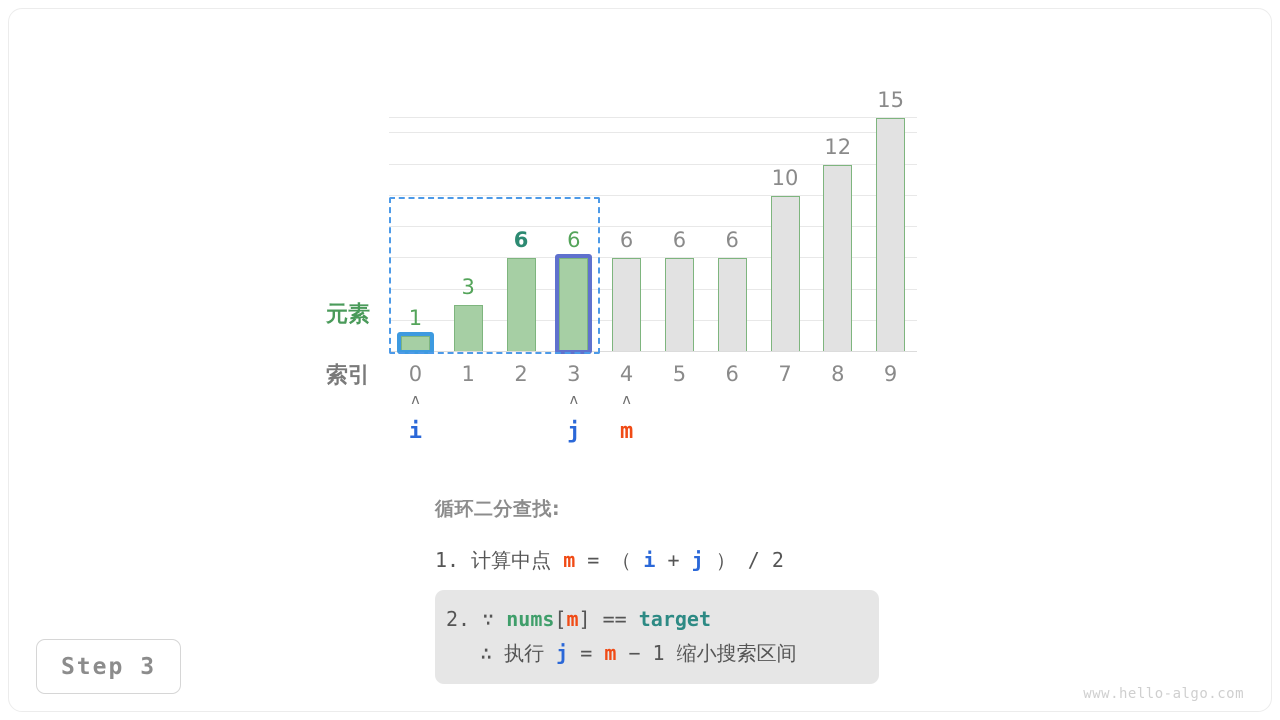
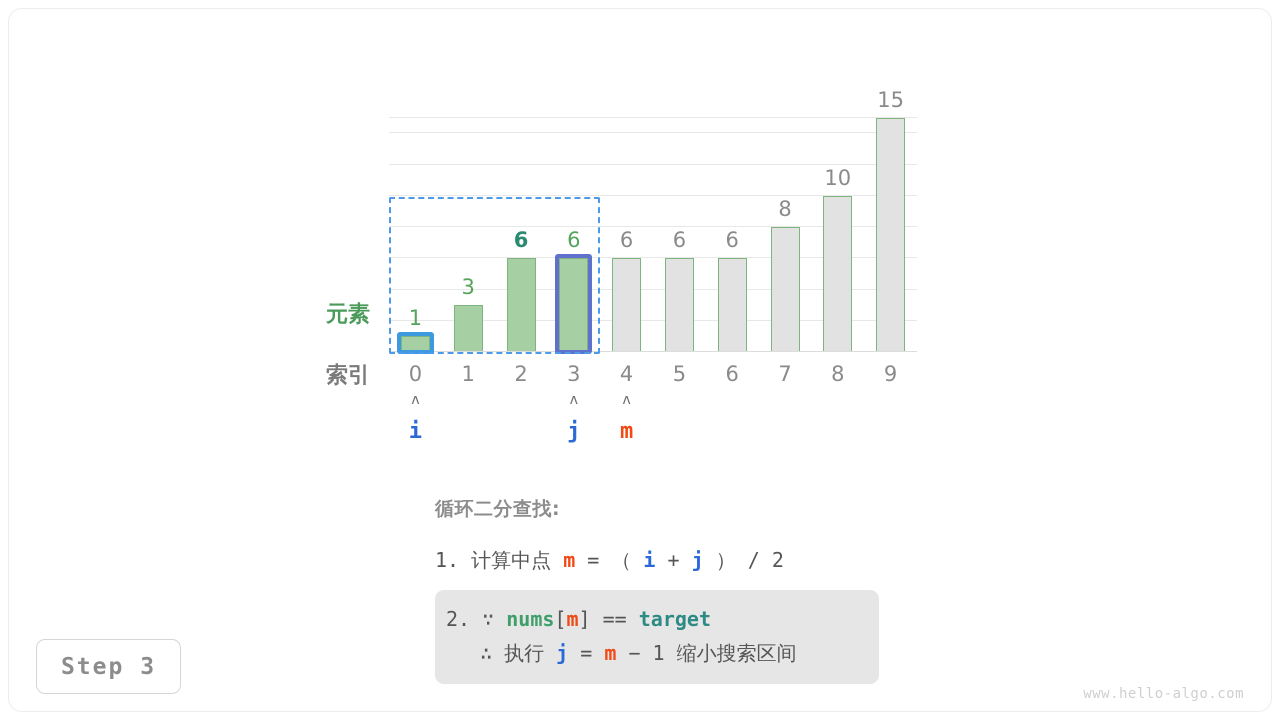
7: 10 -> 8
8: 12 -> 10
